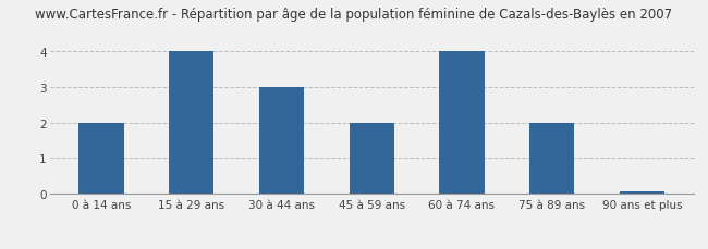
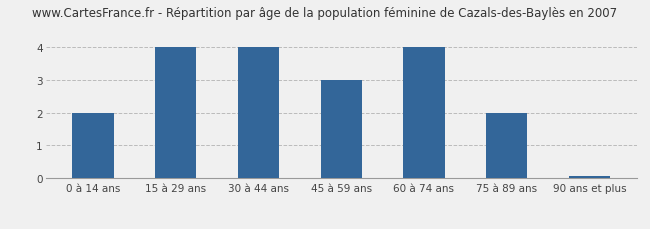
30 à 44 ans: 3.00 -> 4.00
45 à 59 ans: 2.00 -> 3.00
